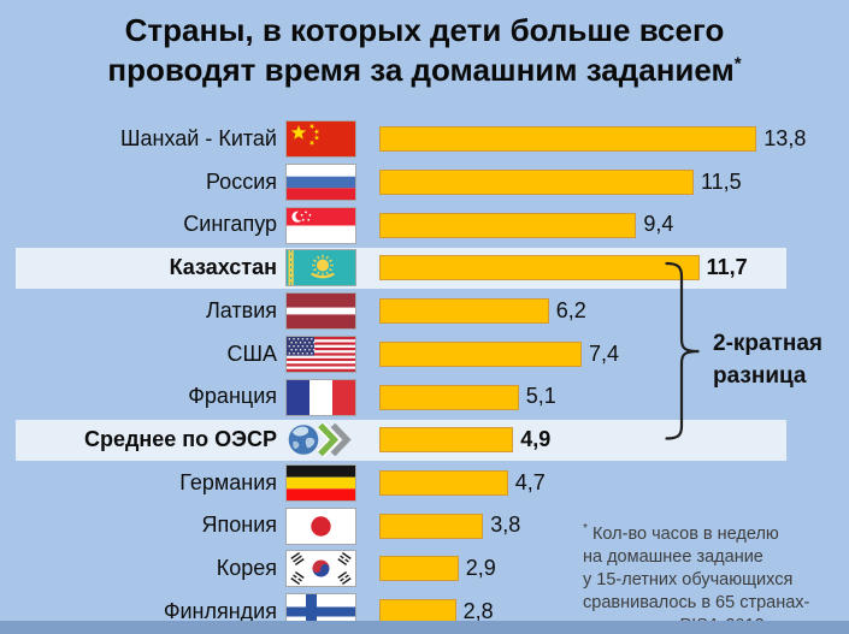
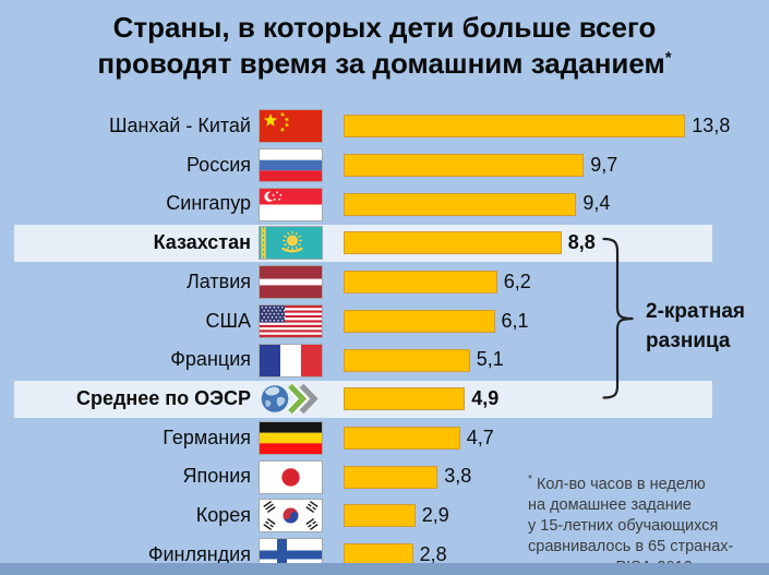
Россия: 11,5 -> 9,7
Казахстан: 11,7 -> 8,8
США: 7,4 -> 6,1
